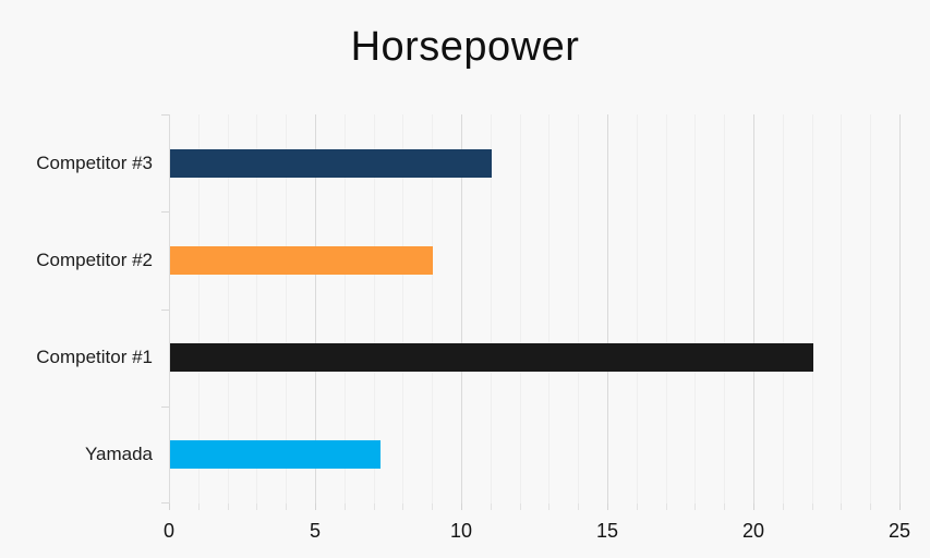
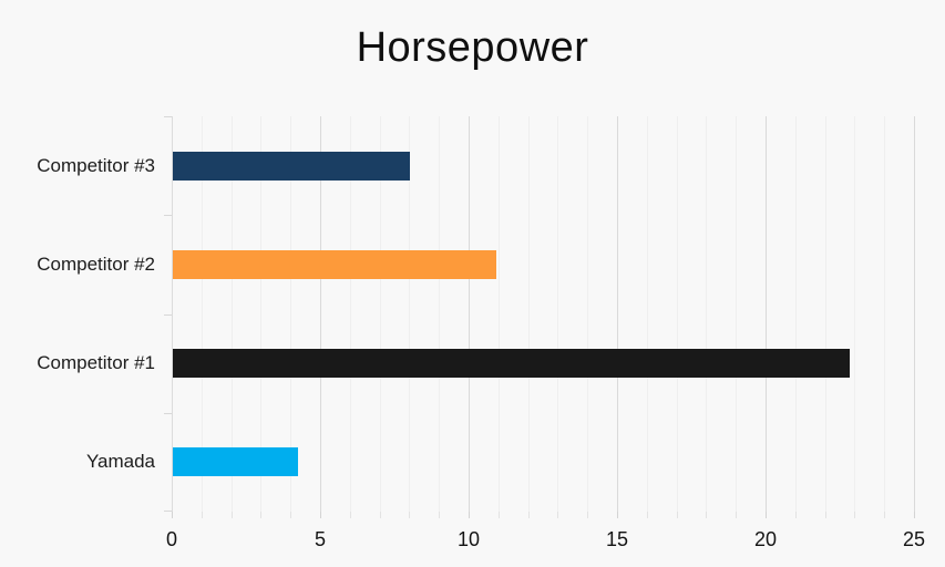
Competitor #3: 11.0 -> 8.0
Competitor #2: 9.0 -> 10.9
Competitor #1: 22.0 -> 22.8
Yamada: 7.2 -> 4.2
